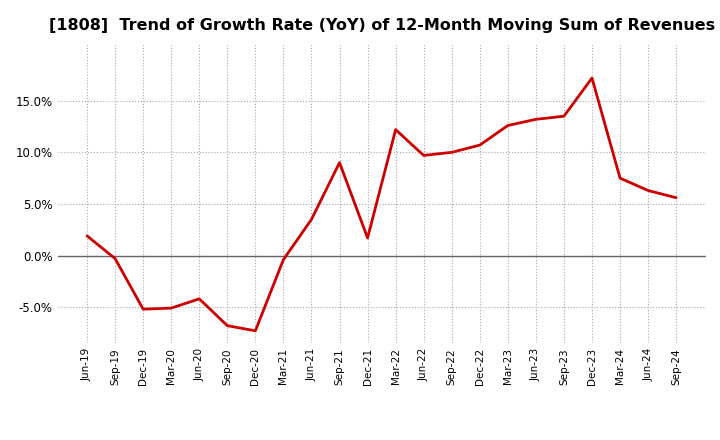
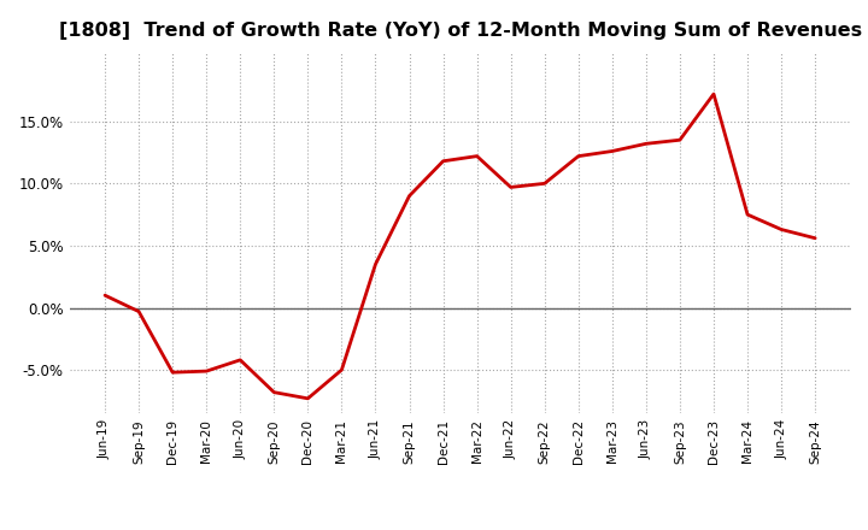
Jun-19: 1.9% -> 1.0%
Mar-21: -0.4% -> -5.0%
Dec-21: 1.7% -> 11.8%
Dec-22: 10.7% -> 12.2%
